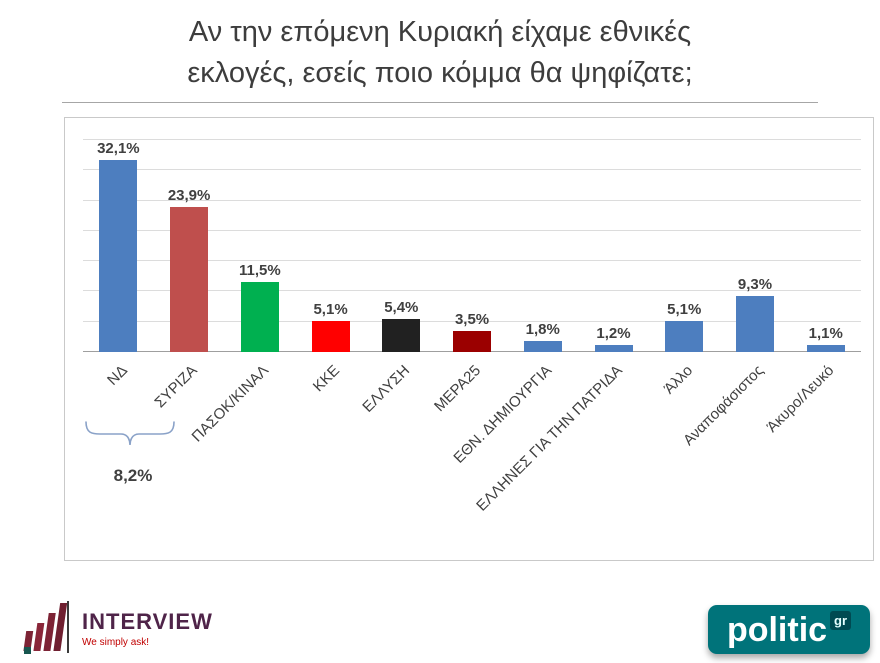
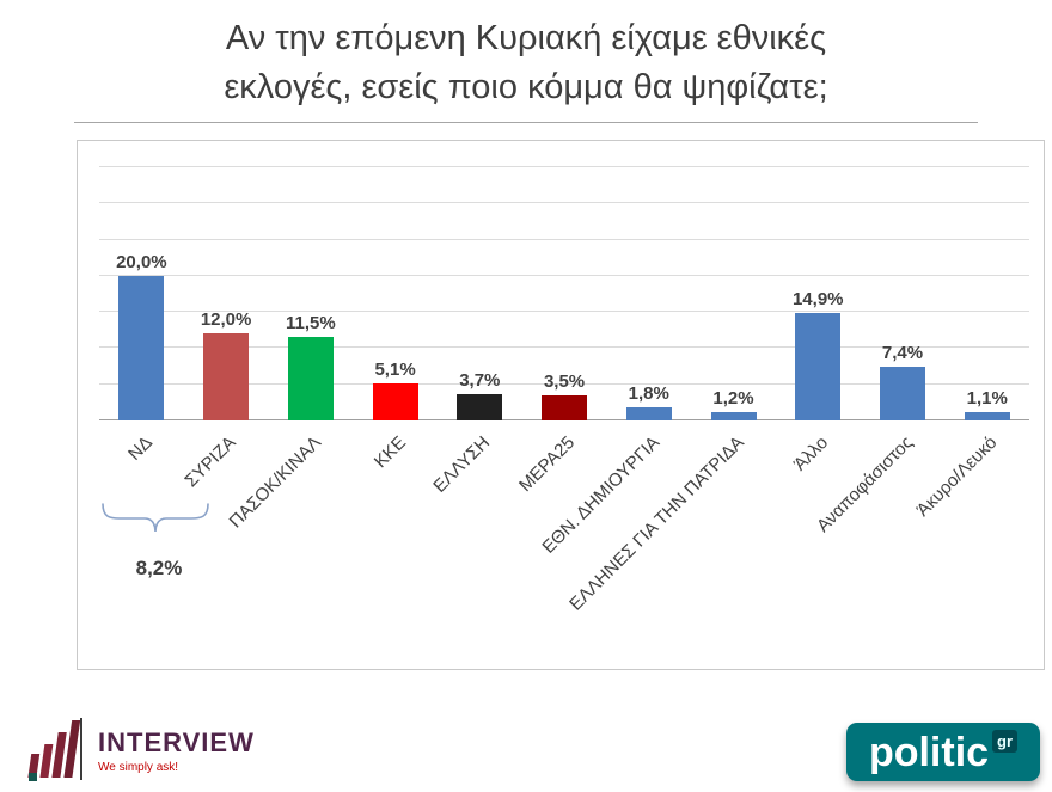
ΝΔ: 32,1% -> 20,0%
ΣΥΡΙΖΑ: 23,9% -> 12,0%
ΕΛΛΥΣΗ: 5,4% -> 3,7%
Άλλο: 5,1% -> 14,9%
Αναποφάσιστος: 9,3% -> 7,4%
